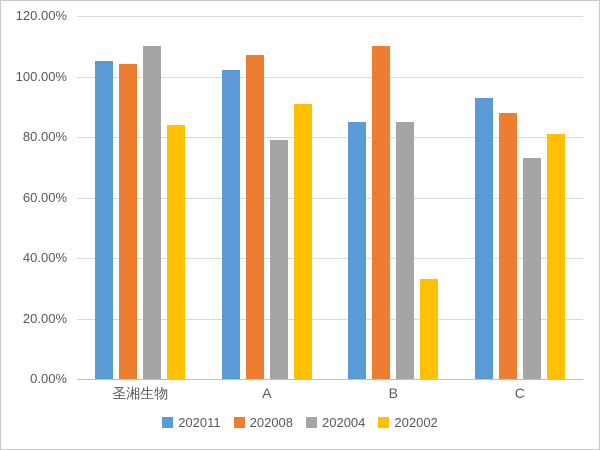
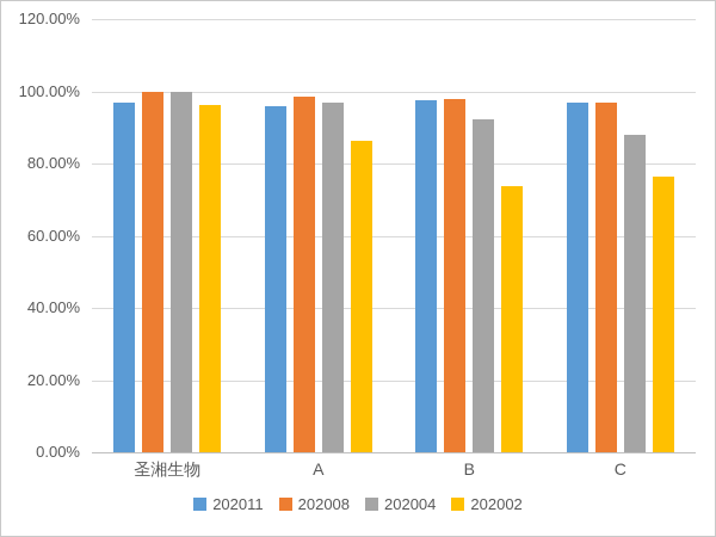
202011/圣湘生物: 105% -> 97%
202008/圣湘生物: 104% -> 100%
202004/圣湘生物: 110% -> 100%
202002/圣湘生物: 84% -> 96%
202011/A: 102% -> 96%
202008/A: 107% -> 98%
202004/A: 79% -> 97%
202002/A: 91% -> 86%
202011/B: 85% -> 98%
202008/B: 110% -> 98%
202004/B: 85% -> 92%
202002/B: 33% -> 74%
202011/C: 93% -> 97%
202008/C: 88% -> 97%
202004/C: 73% -> 88%
202002/C: 81% -> 76%
